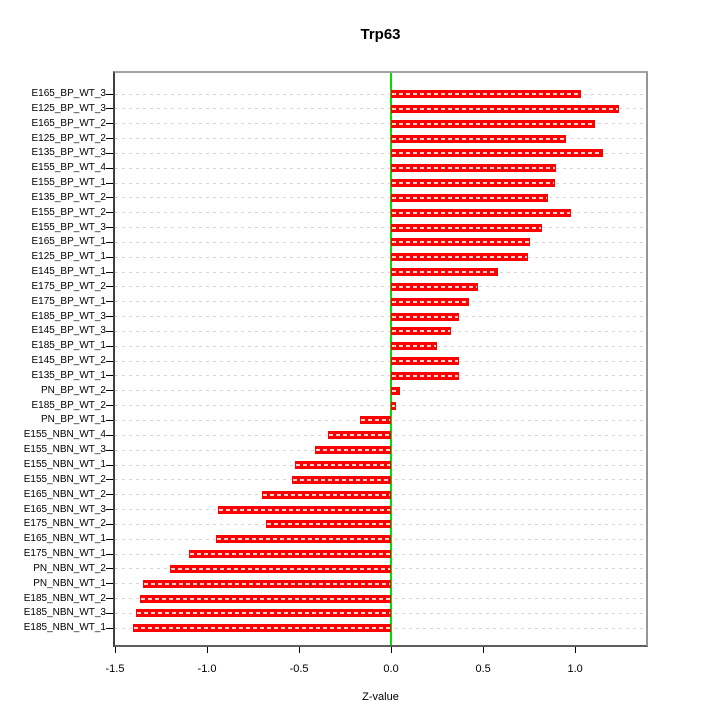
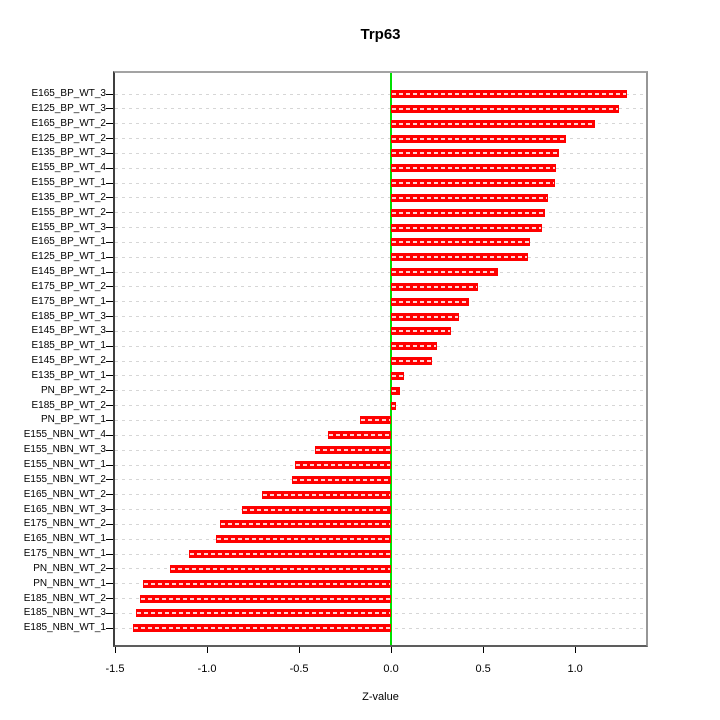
E165_BP_WT_3: 1.03 -> 1.28
E135_BP_WT_3: 1.15 -> 0.91
E155_BP_WT_2: 0.98 -> 0.83
E145_BP_WT_2: 0.37 -> 0.22
E135_BP_WT_1: 0.37 -> 0.07
E165_NBN_WT_3: -0.94 -> -0.81
E175_NBN_WT_2: -0.68 -> -0.93
